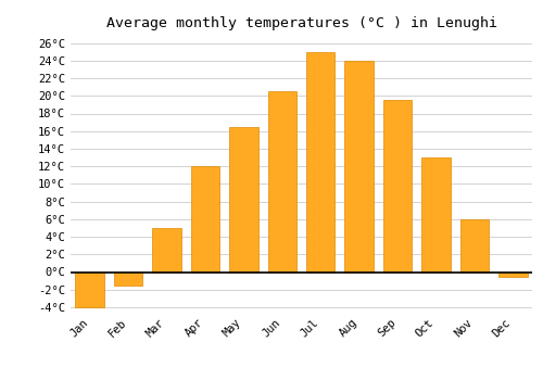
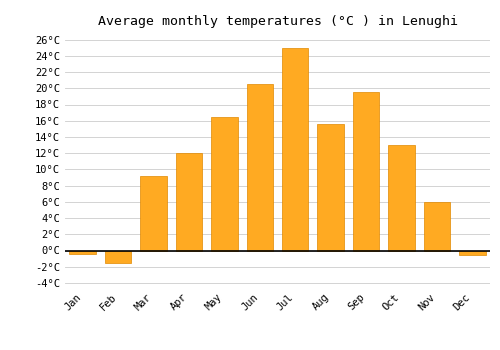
Jan: -4.0°C -> -0.4°C
Mar: 5.0°C -> 9.2°C
Aug: 24.0°C -> 15.6°C
